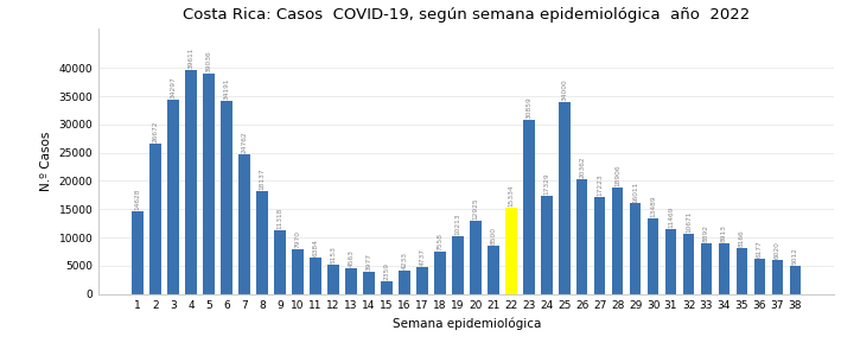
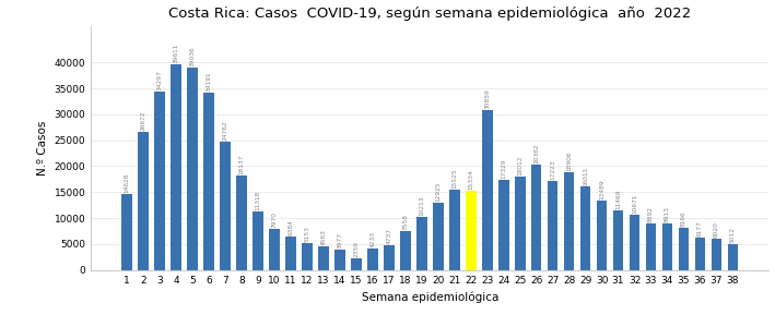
21: 8500 -> 15500
25: 34000 -> 18000
